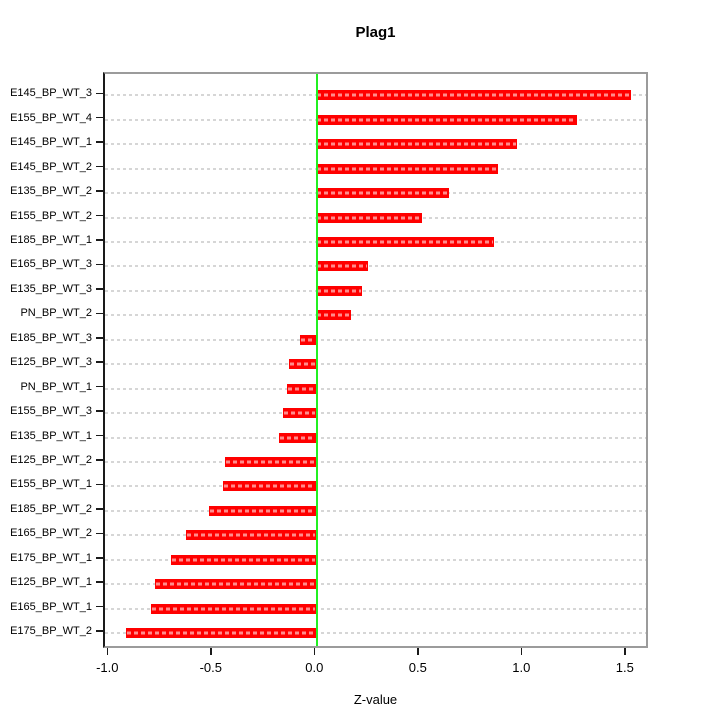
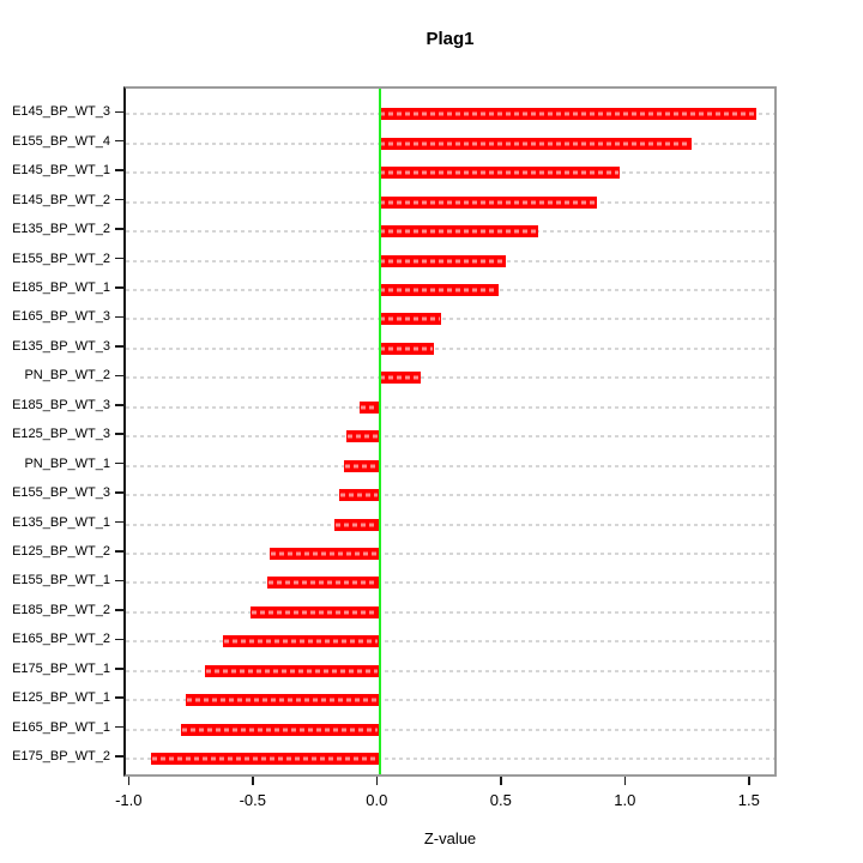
E185_BP_WT_1: 0.86 -> 0.48
